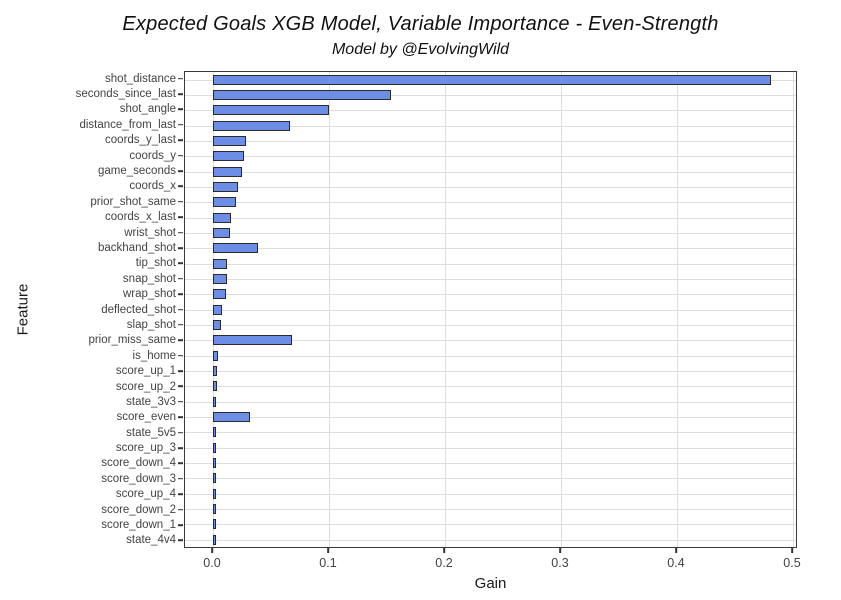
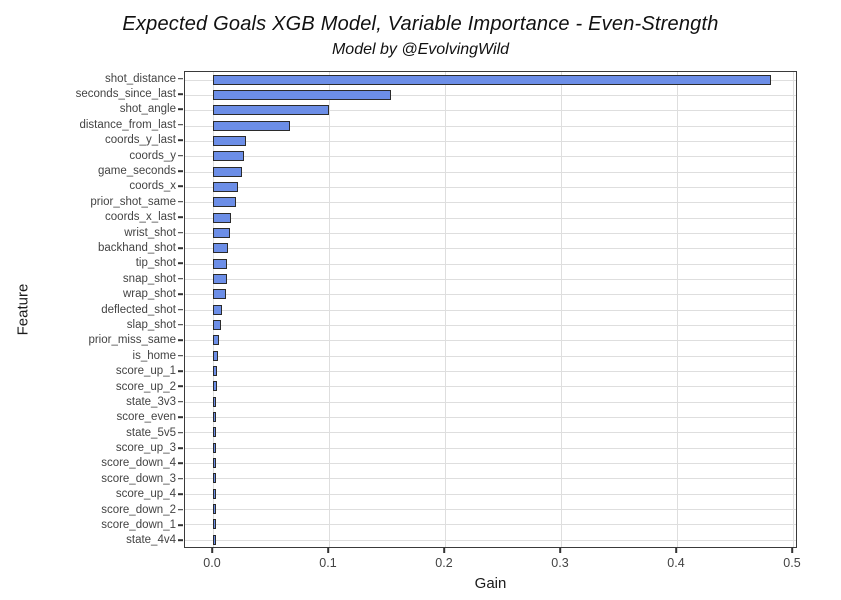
backhand_shot: 0.037 -> 0.011
prior_miss_same: 0.066 -> 0.004
score_even: 0.030 -> 0.001
